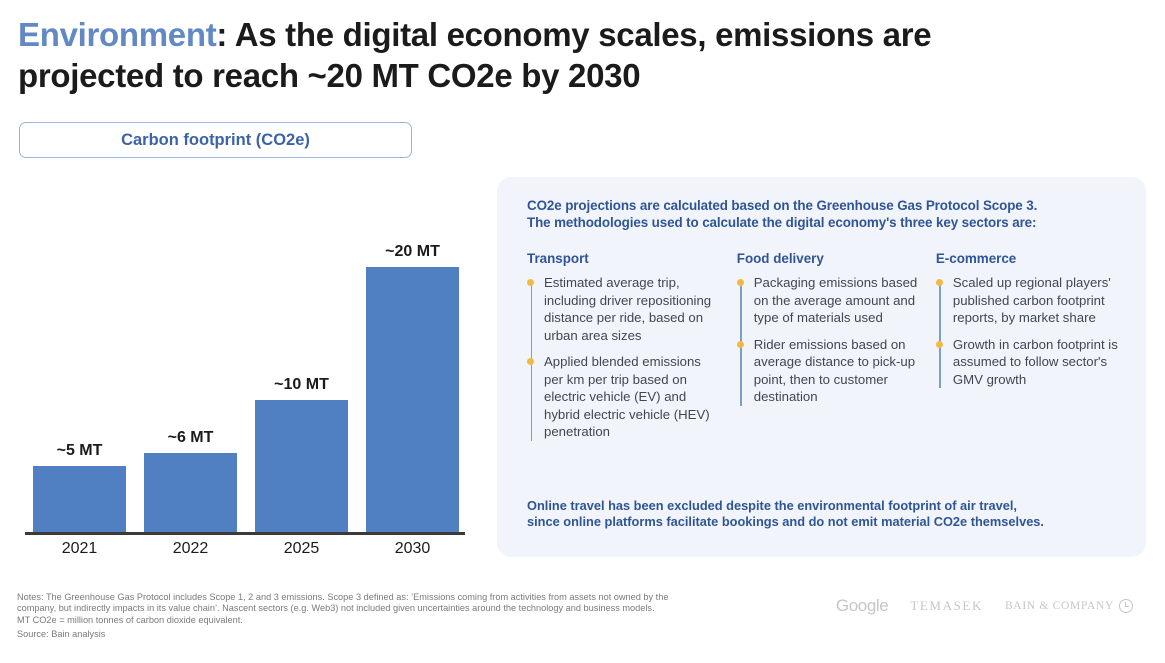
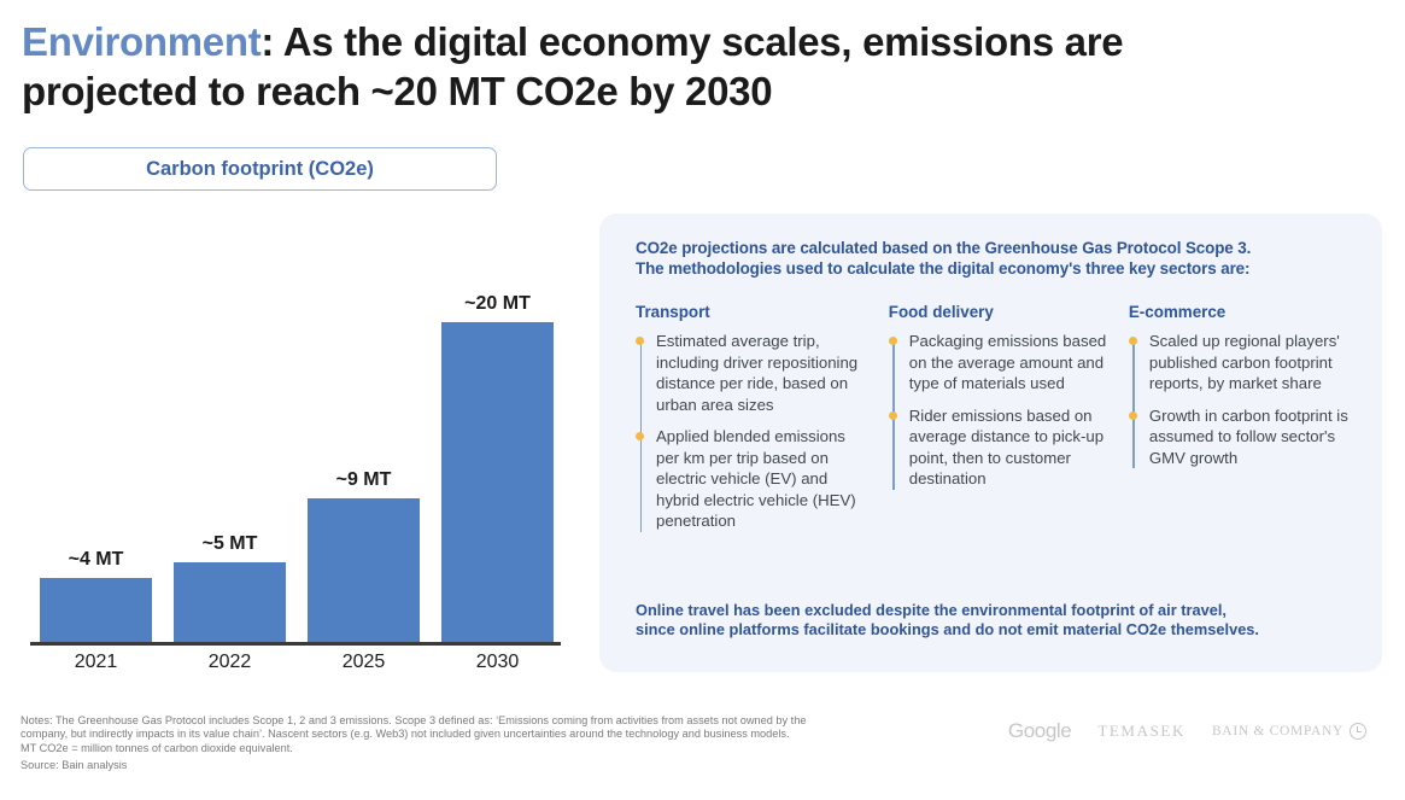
2021: 5 -> 4
2022: 6 -> 5
2025: 10 -> 9
